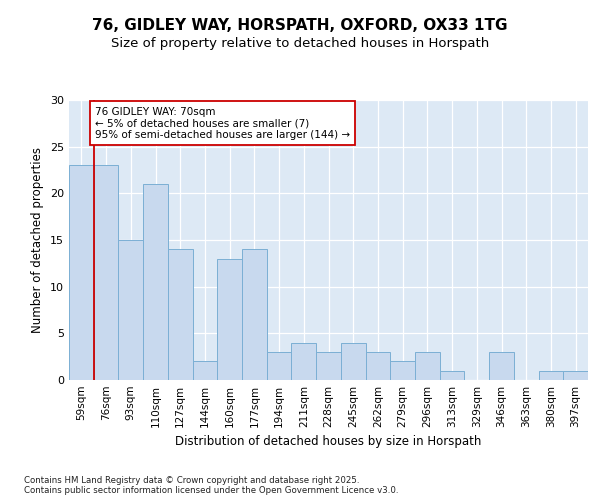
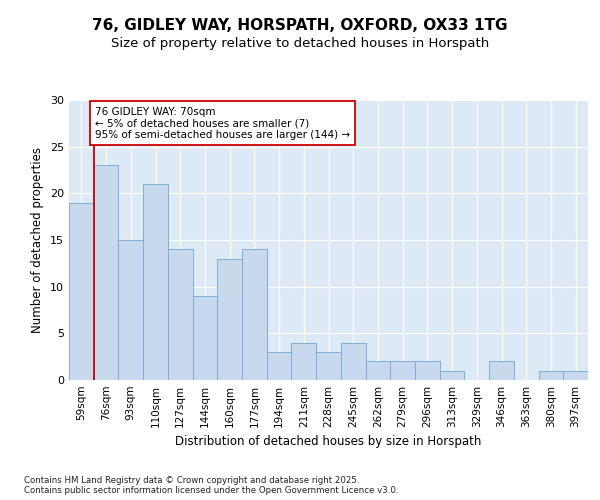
59sqm: 23 -> 19
144sqm: 2 -> 9
262sqm: 3 -> 2
296sqm: 3 -> 2
346sqm: 3 -> 2
